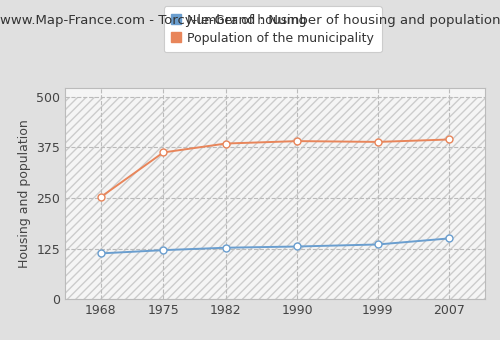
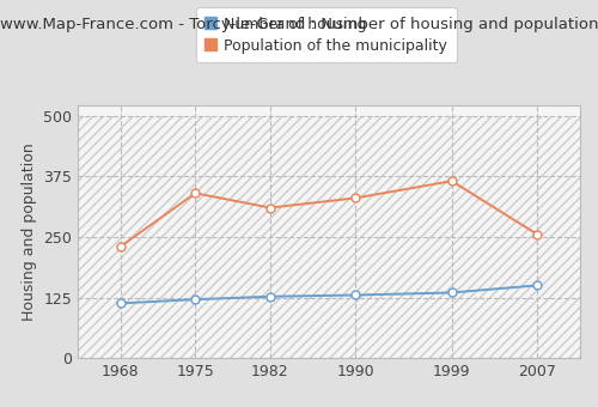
Population of the municipality/1968: 252 -> 230
Population of the municipality/1975: 362 -> 340
Population of the municipality/1982: 384 -> 310
Population of the municipality/1990: 390 -> 330
Population of the municipality/1999: 388 -> 365
Population of the municipality/2007: 394 -> 255
